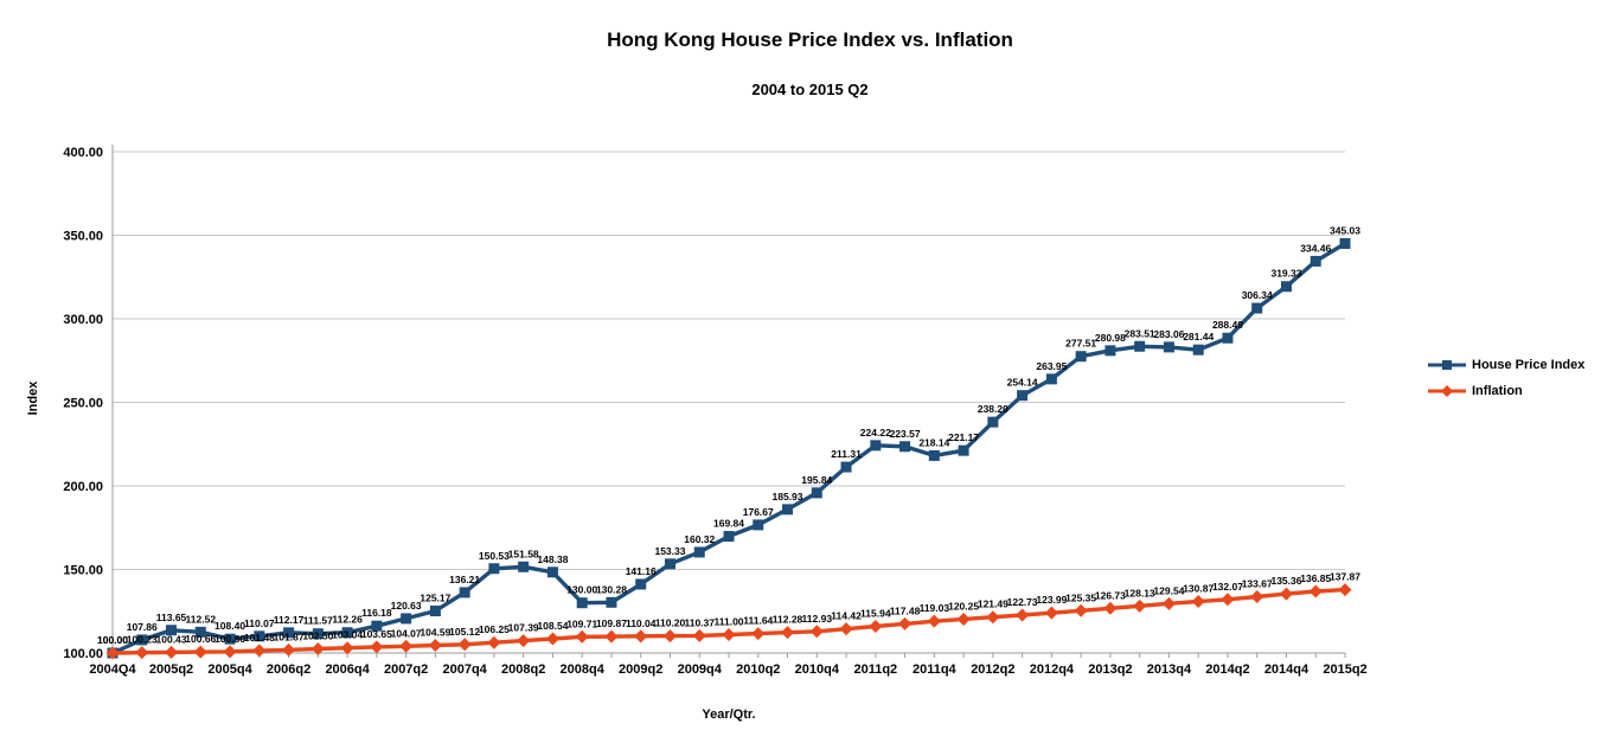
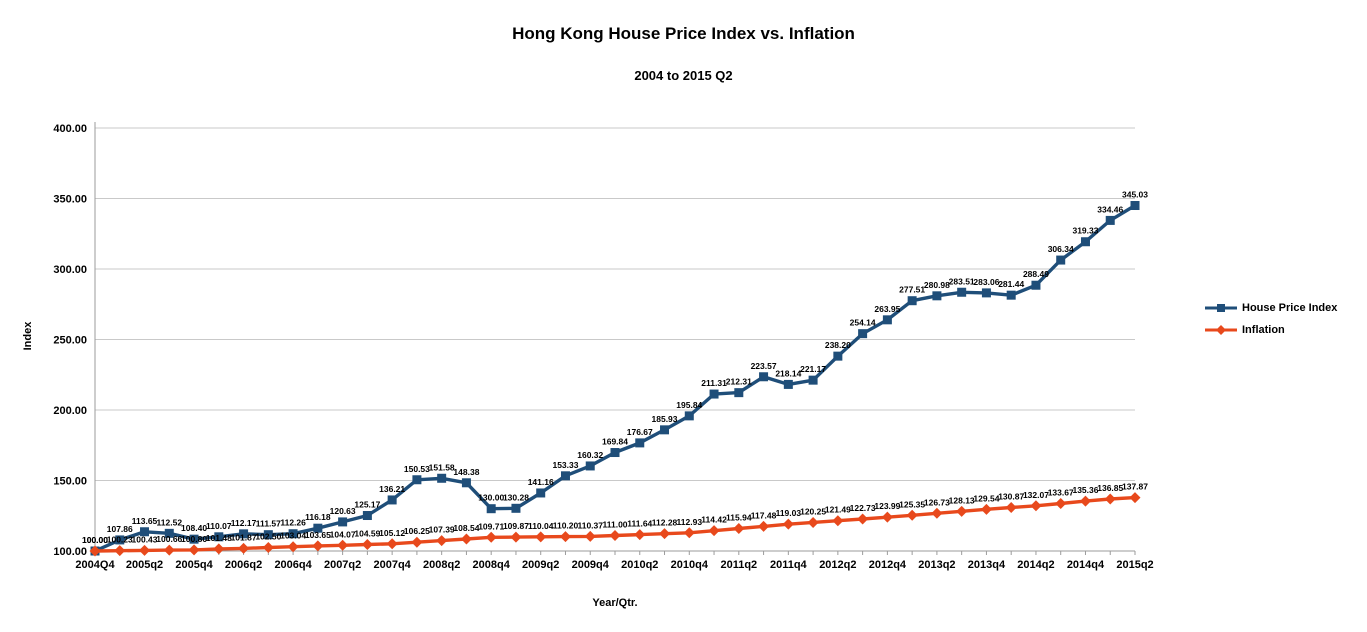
House Price Index/2011q2: 224.22 -> 212.31
